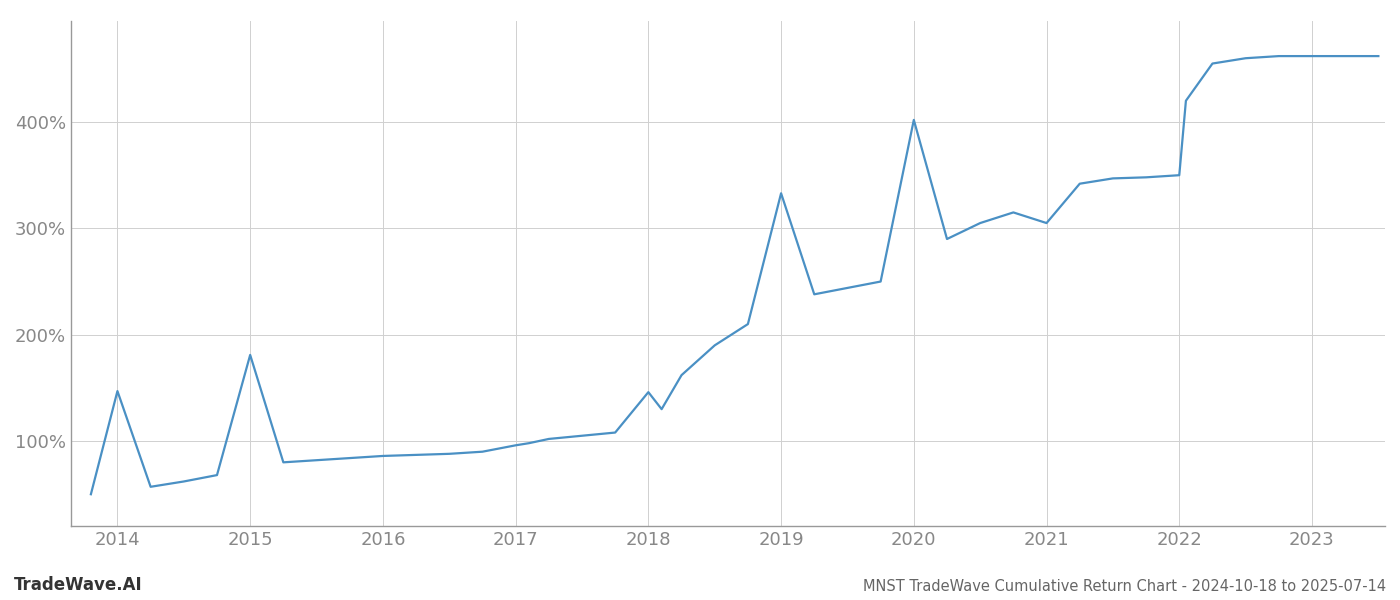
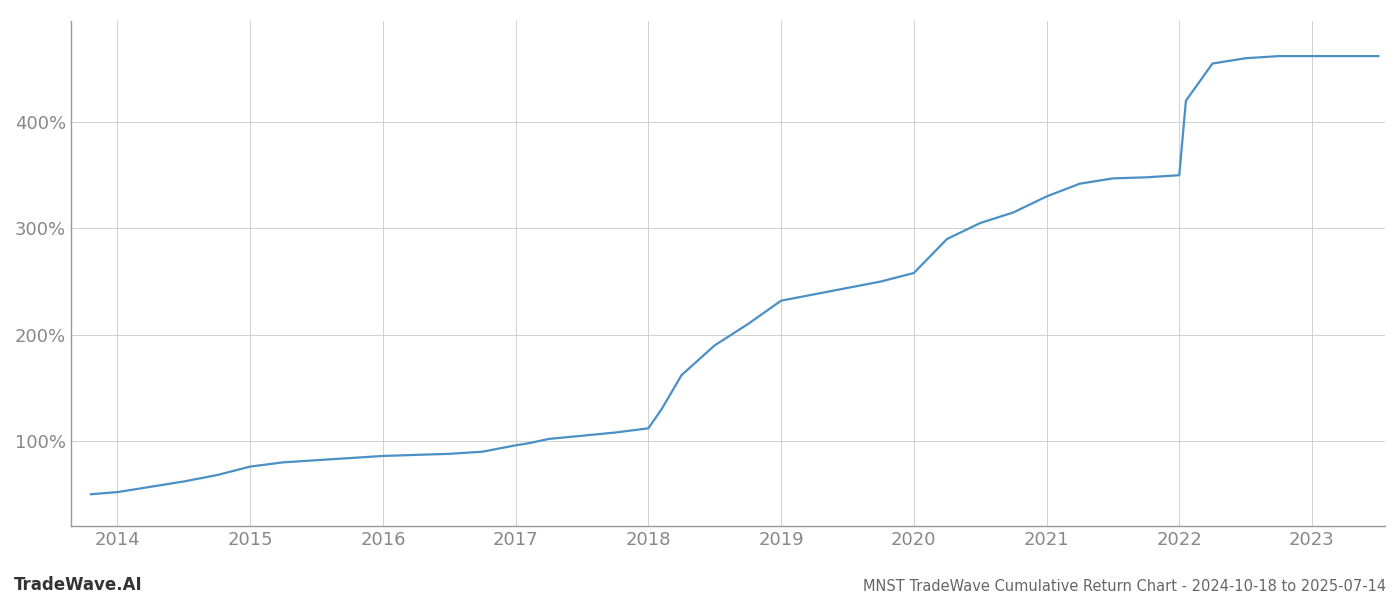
2014: 147% -> 52%
2015: 181% -> 76%
2018: 146% -> 112%
2019: 333% -> 232%
2020: 402% -> 258%
2021: 305% -> 330%
